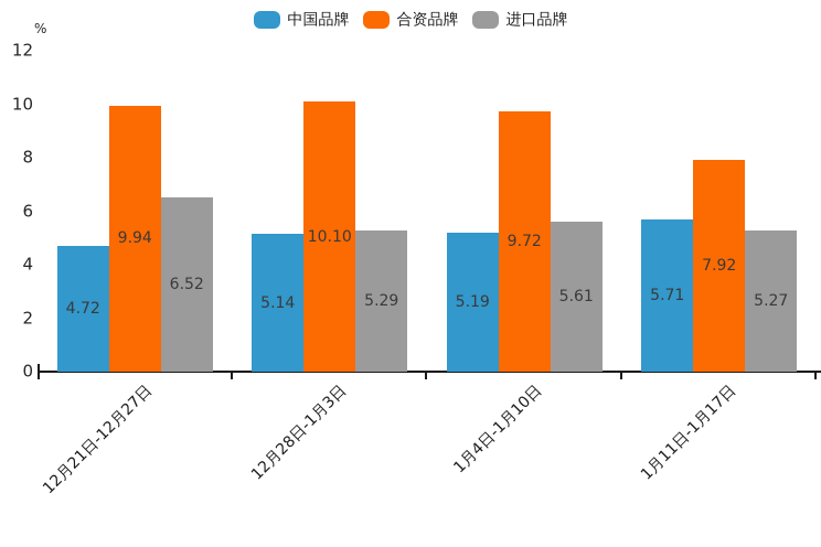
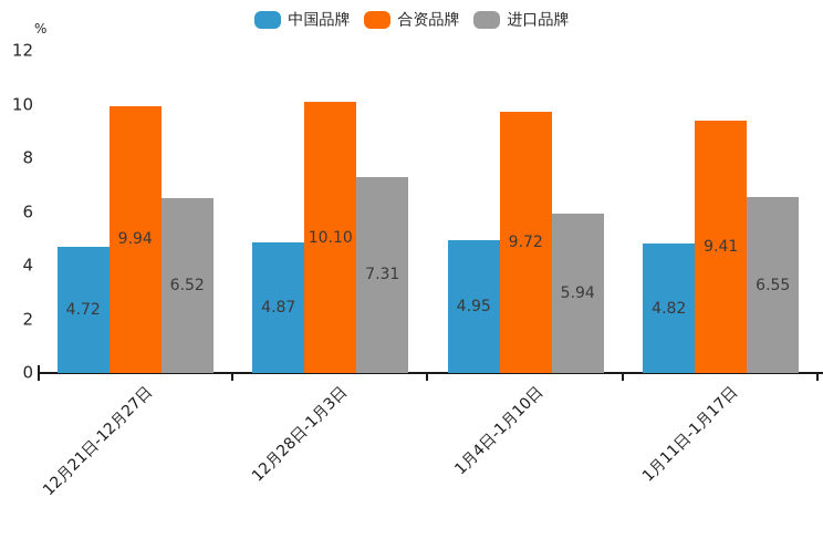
中国品牌/12月28日-1月3日: 5.14 -> 4.87
进口品牌/12月28日-1月3日: 5.29 -> 7.31
中国品牌/1月4日-1月10日: 5.19 -> 4.95
进口品牌/1月4日-1月10日: 5.61 -> 5.94
中国品牌/1月11日-1月17日: 5.71 -> 4.82
合资品牌/1月11日-1月17日: 7.92 -> 9.41
进口品牌/1月11日-1月17日: 5.27 -> 6.55
